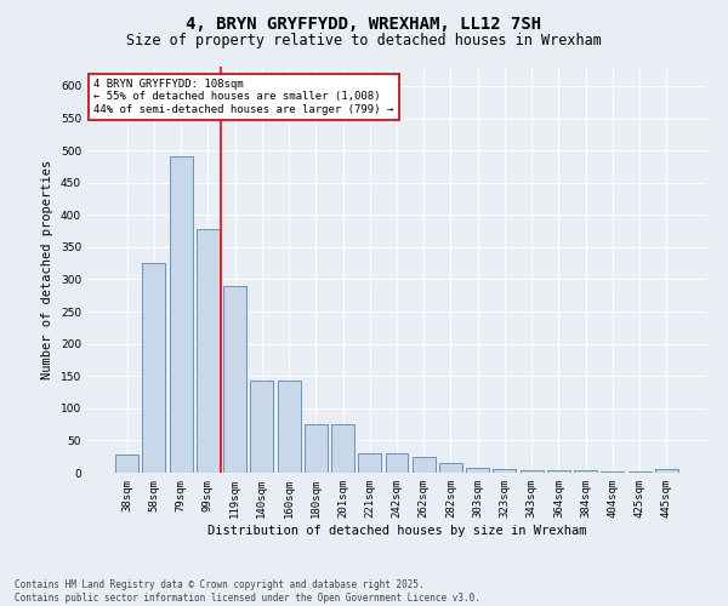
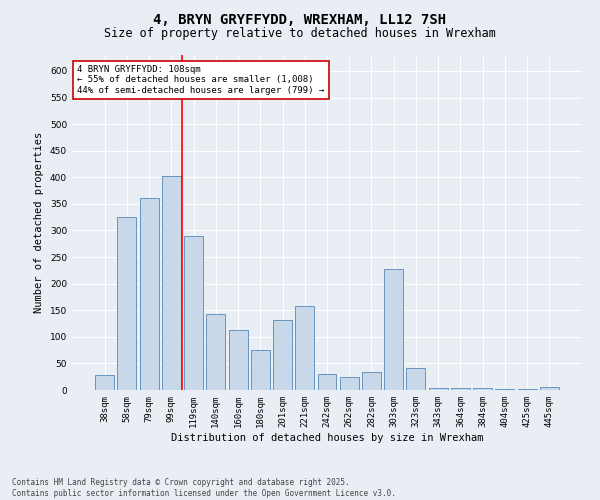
79sqm: 490 -> 362
99sqm: 378 -> 402
160sqm: 143 -> 112
201sqm: 75 -> 132
221sqm: 30 -> 158
282sqm: 15 -> 34
303sqm: 8 -> 228
323sqm: 5 -> 42
